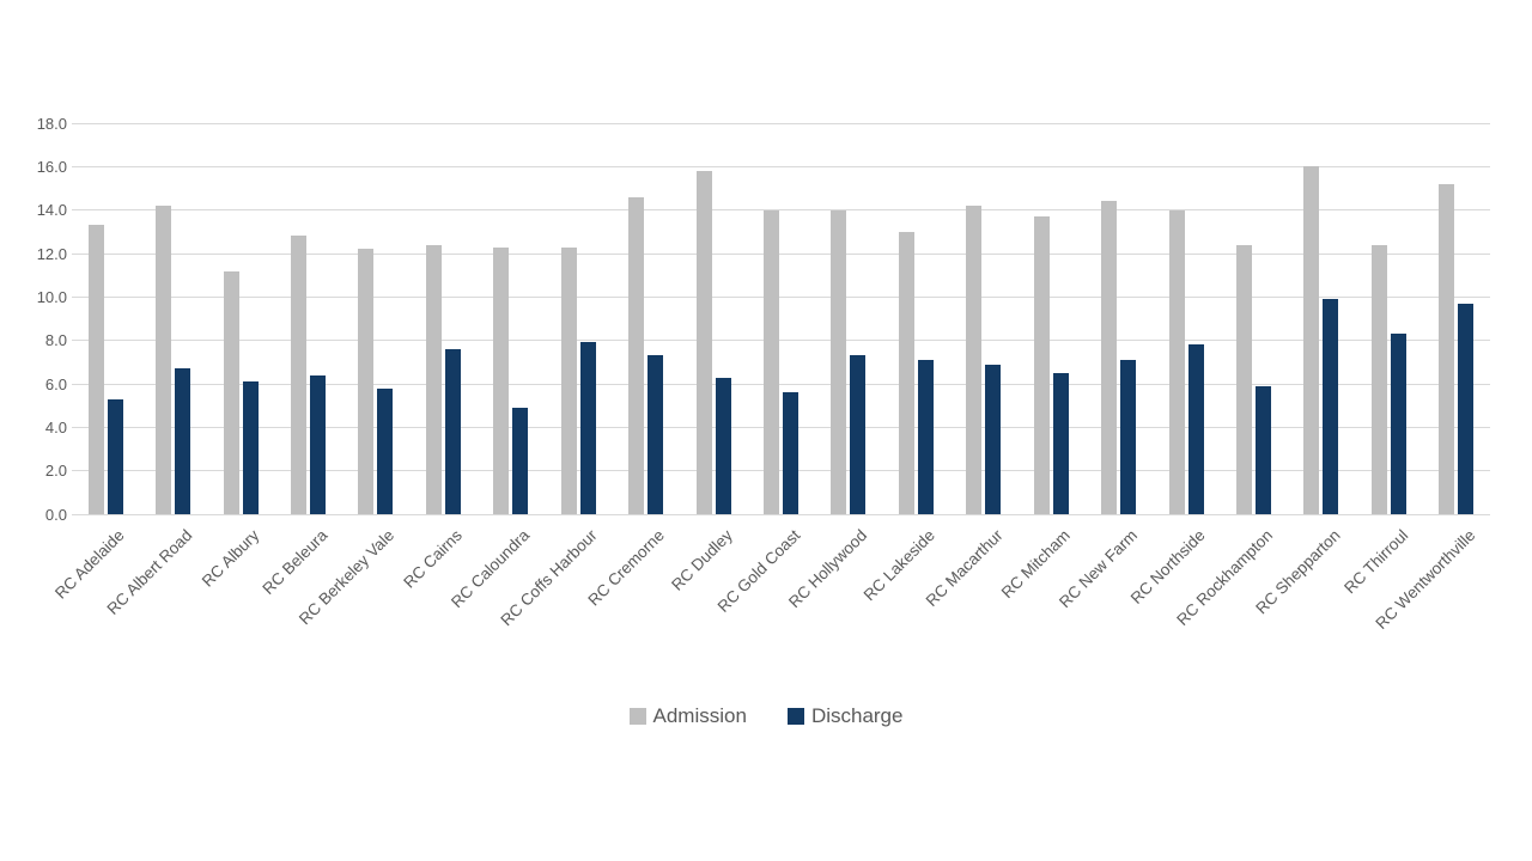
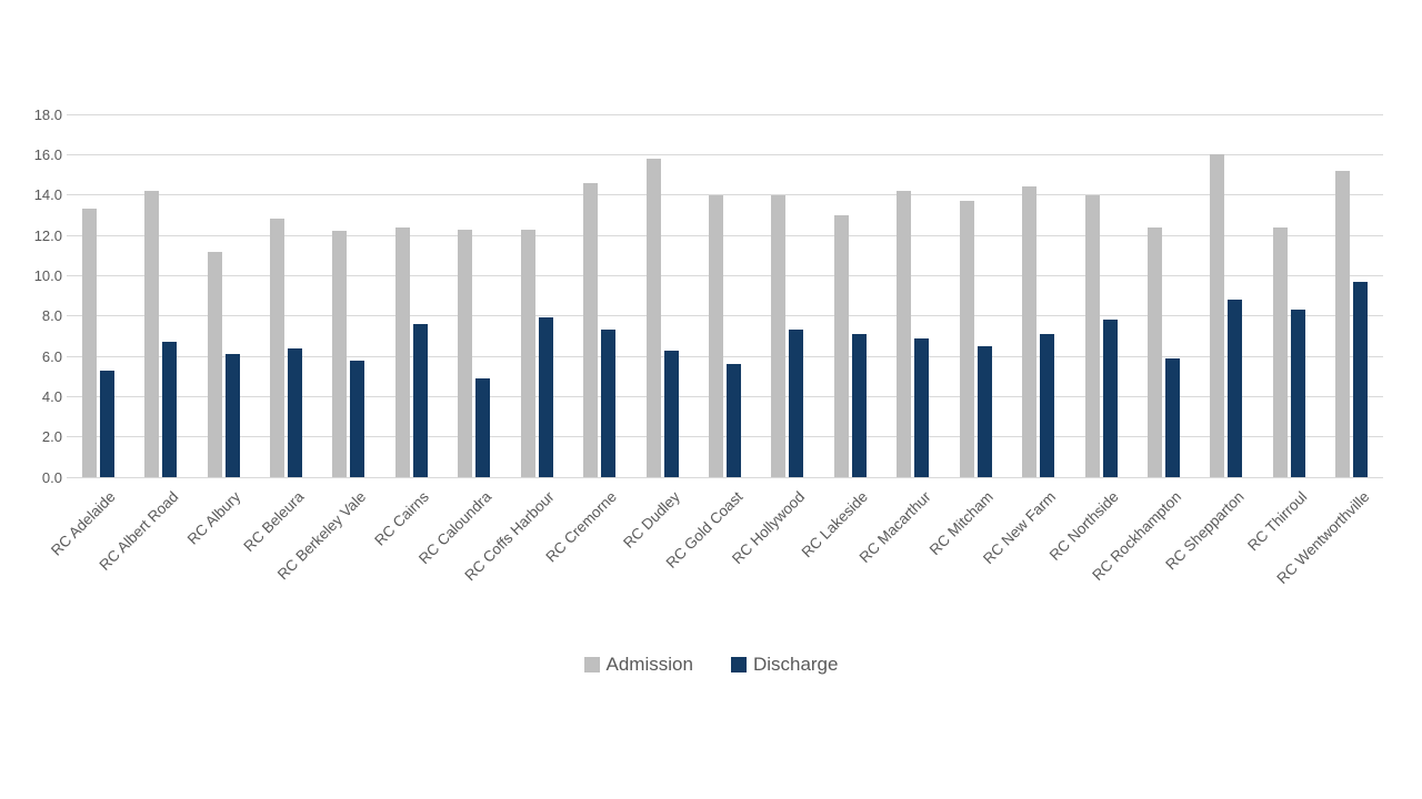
Discharge/RC Shepparton: 9.9 -> 8.8
